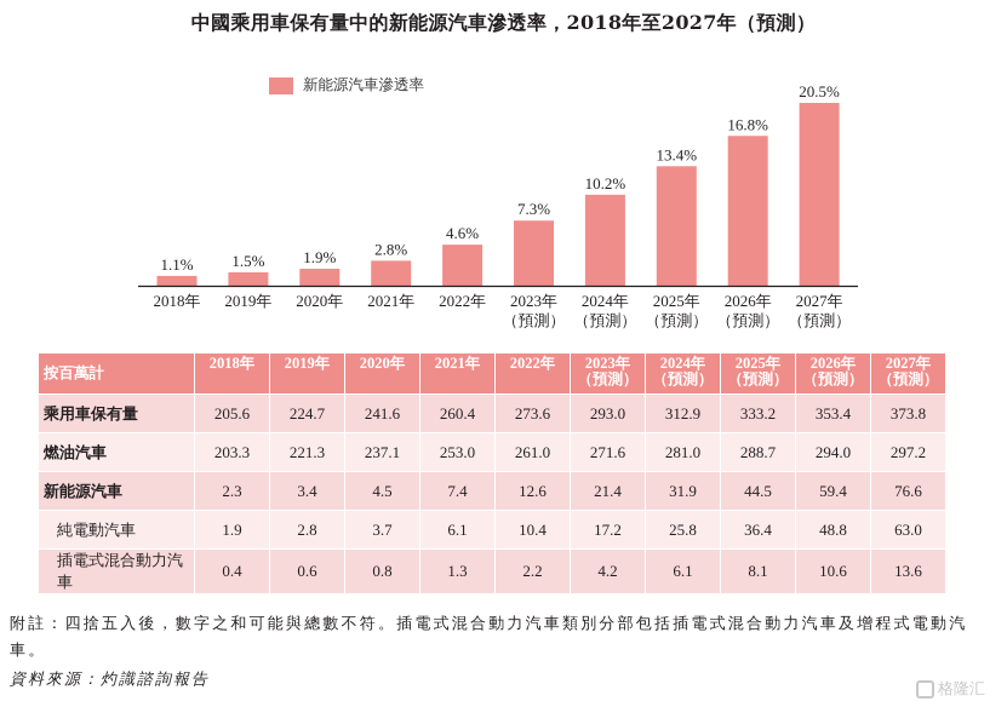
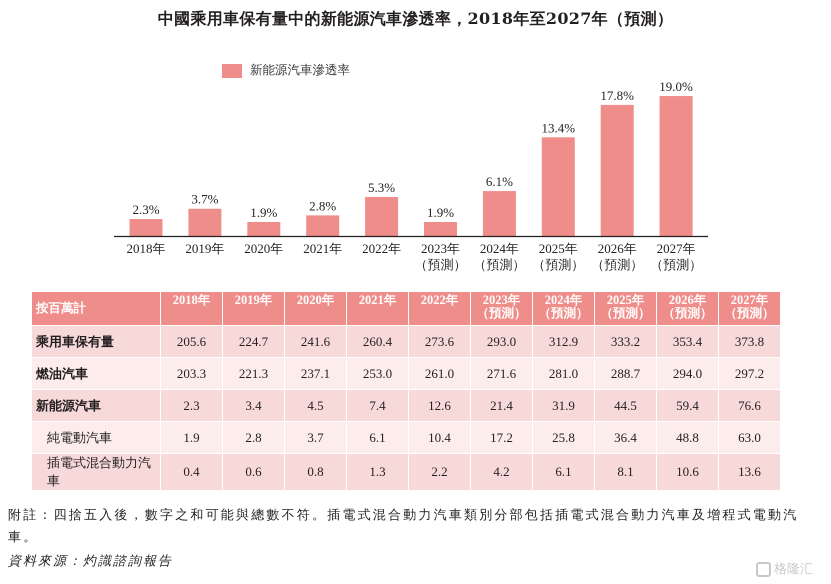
2018年: 1.1% -> 2.3%
2019年: 1.5% -> 3.7%
2022年: 4.6% -> 5.3%
2023年: 7.3% -> 1.9%
2024年: 10.2% -> 6.1%
2026年: 16.8% -> 17.8%
2027年: 20.5% -> 19.0%
